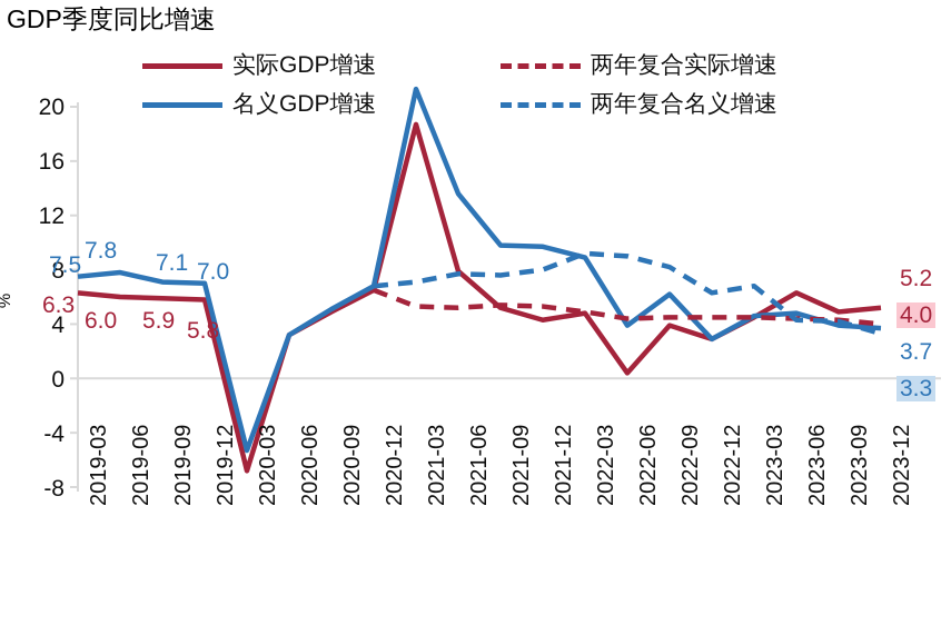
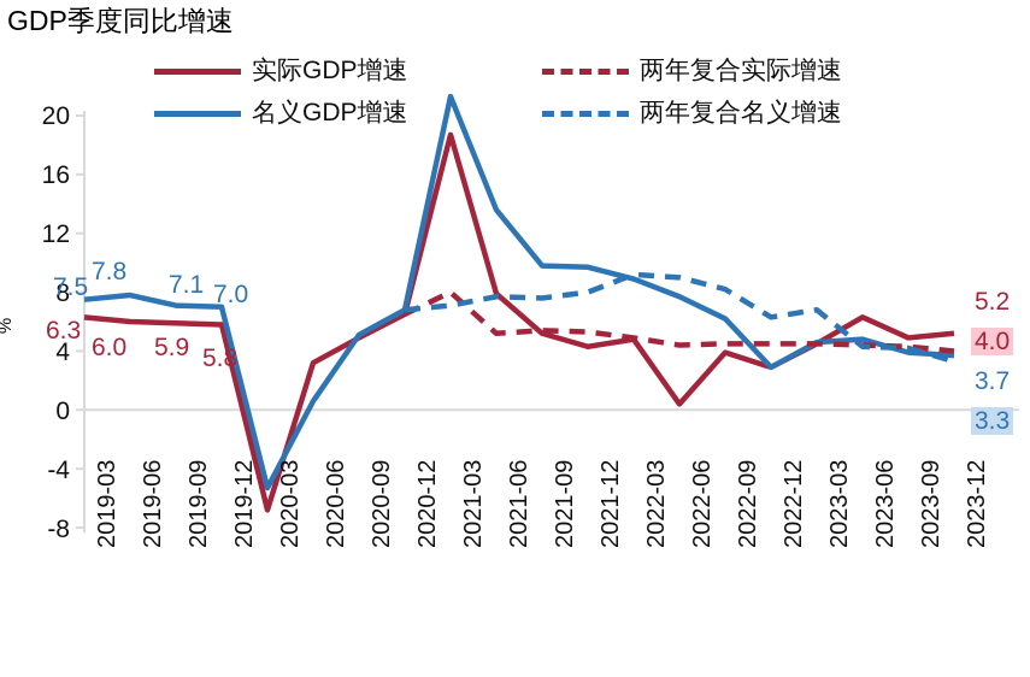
名义GDP增速/2020-06: 3.2 -> 0.6
两年复合实际增速/2021-03: 5.3 -> 8.0
名义GDP增速/2022-06: 3.9 -> 7.7
